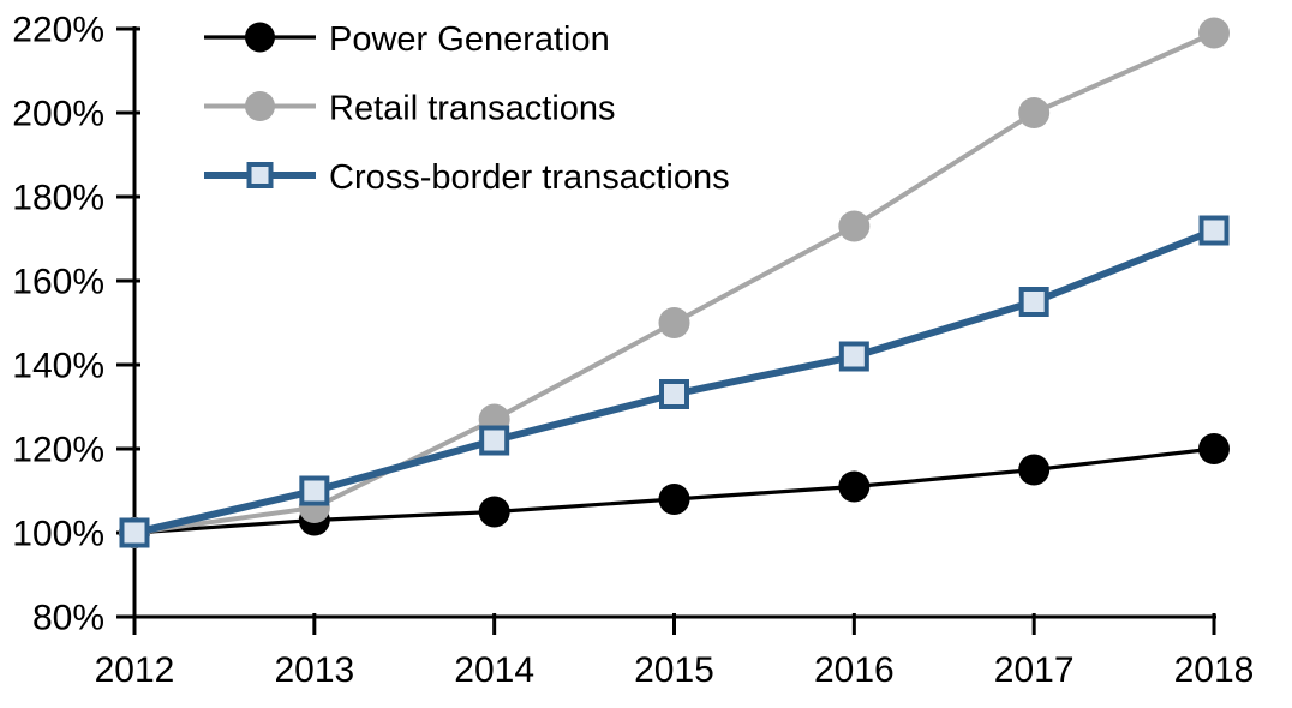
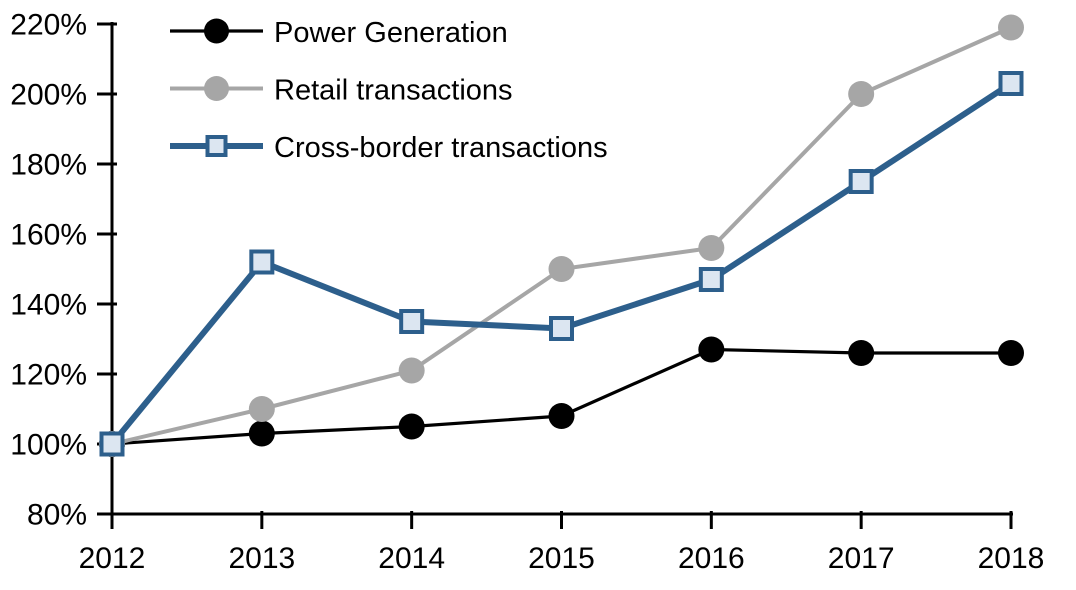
Retail transactions/2013: 106% -> 110%
Cross-border transactions/2013: 110% -> 152%
Retail transactions/2014: 127% -> 121%
Cross-border transactions/2014: 122% -> 135%
Power Generation/2016: 111% -> 127%
Retail transactions/2016: 173% -> 156%
Cross-border transactions/2016: 142% -> 147%
Power Generation/2017: 115% -> 126%
Cross-border transactions/2017: 155% -> 175%
Power Generation/2018: 120% -> 126%
Cross-border transactions/2018: 172% -> 203%
